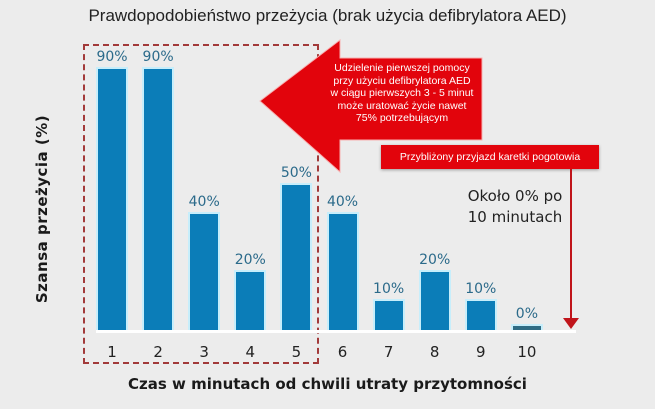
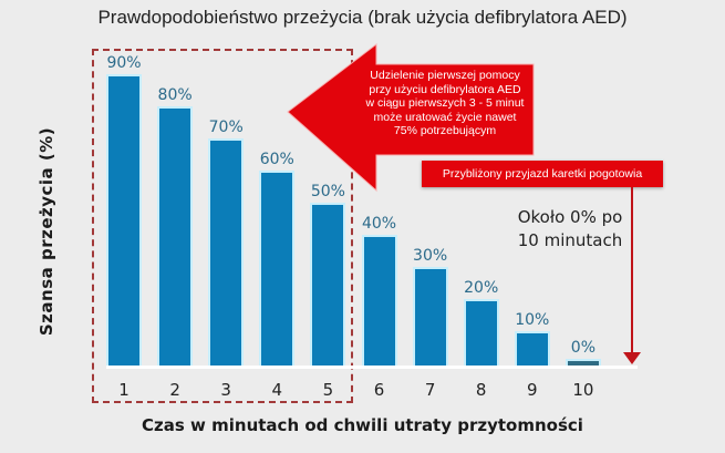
2: 90% -> 80%
3: 40% -> 70%
4: 20% -> 60%
7: 10% -> 30%
